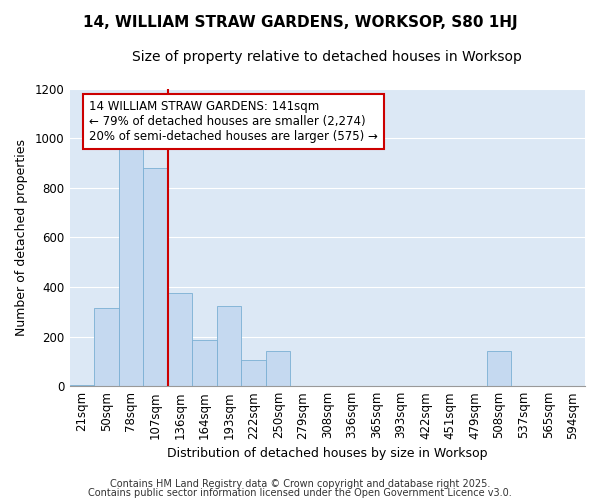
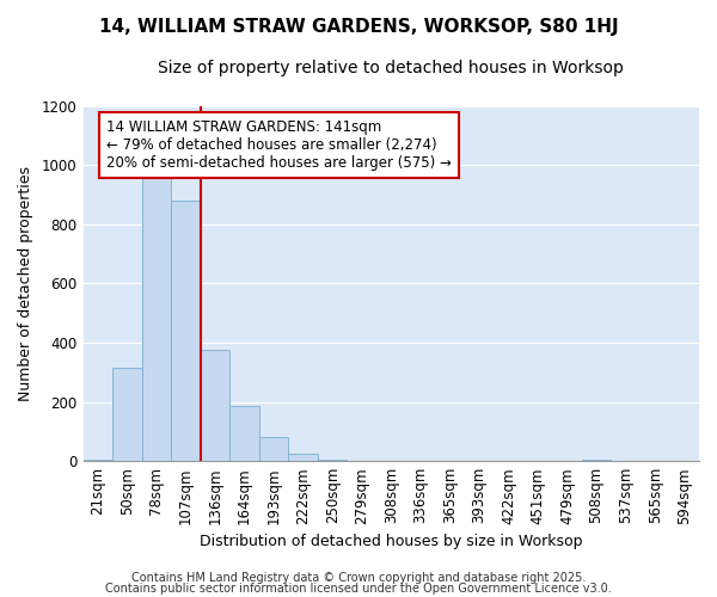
193sqm: 325 -> 80
222sqm: 105 -> 25
250sqm: 140 -> 5
508sqm: 140 -> 5
